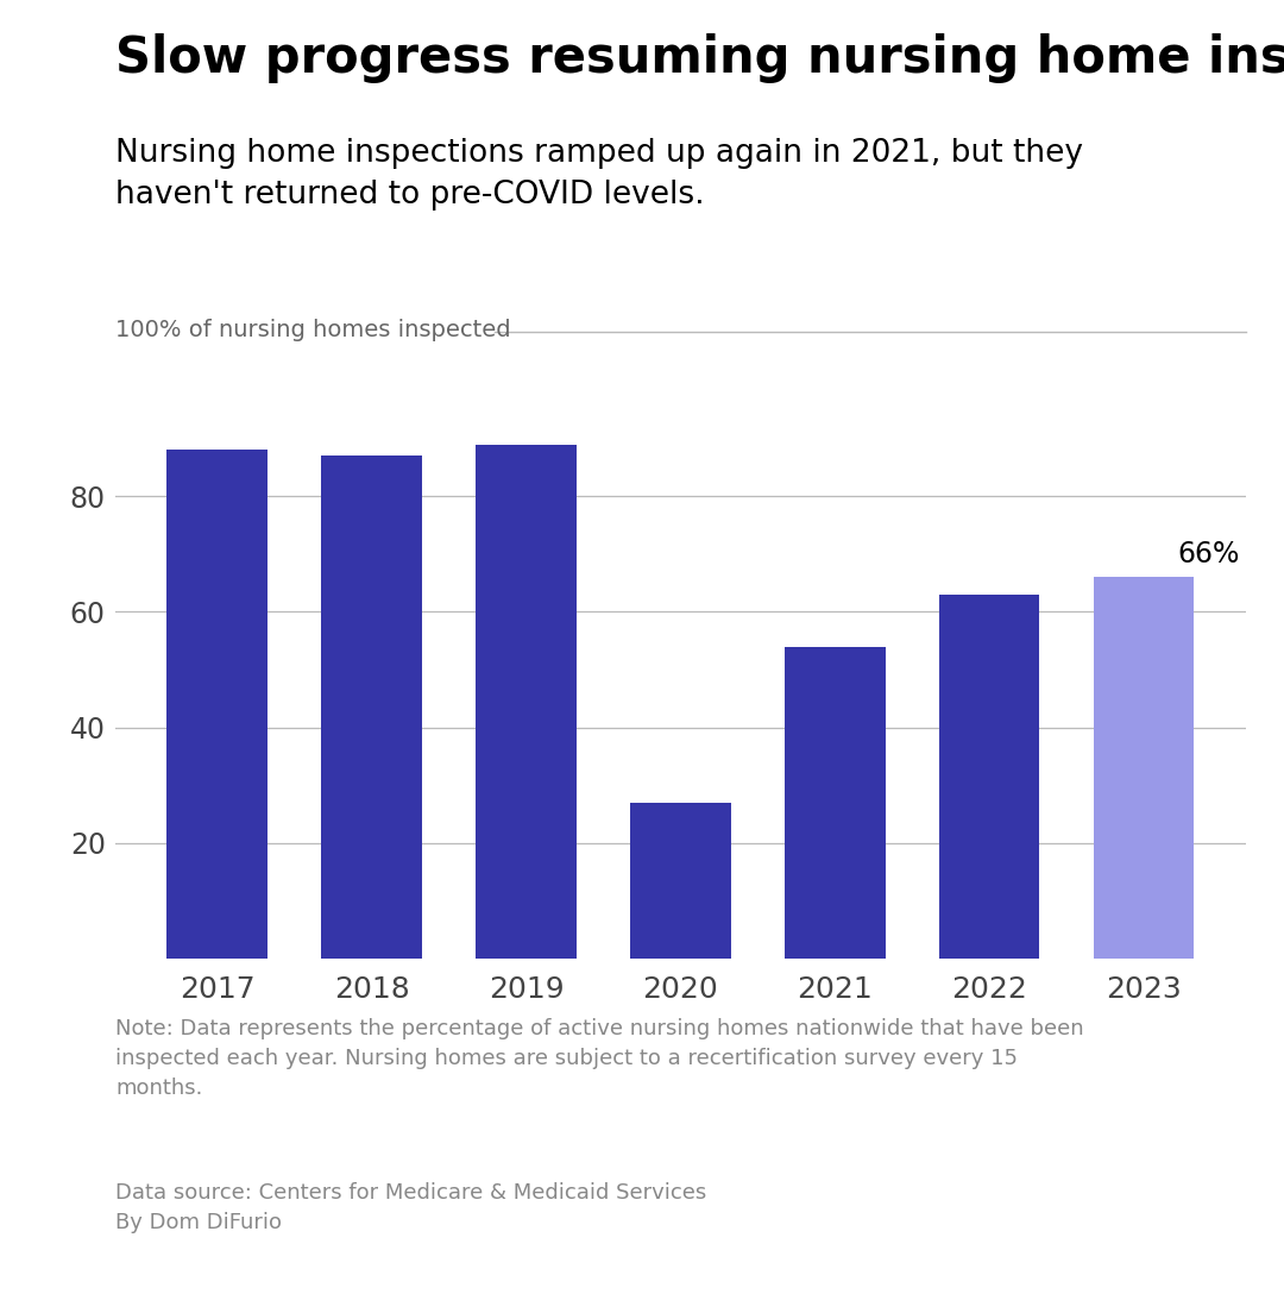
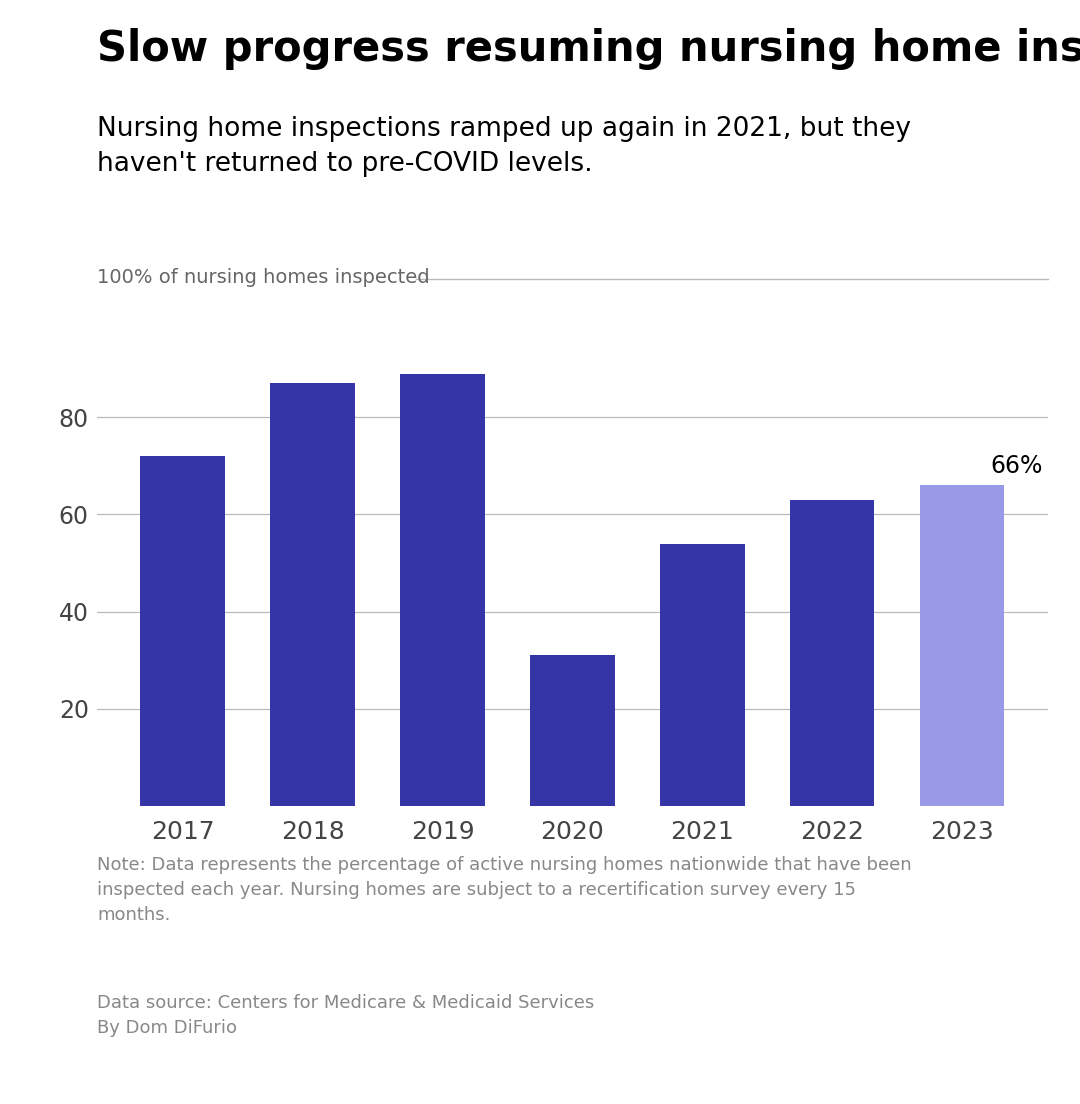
2017: 88 -> 72
2020: 27 -> 31
